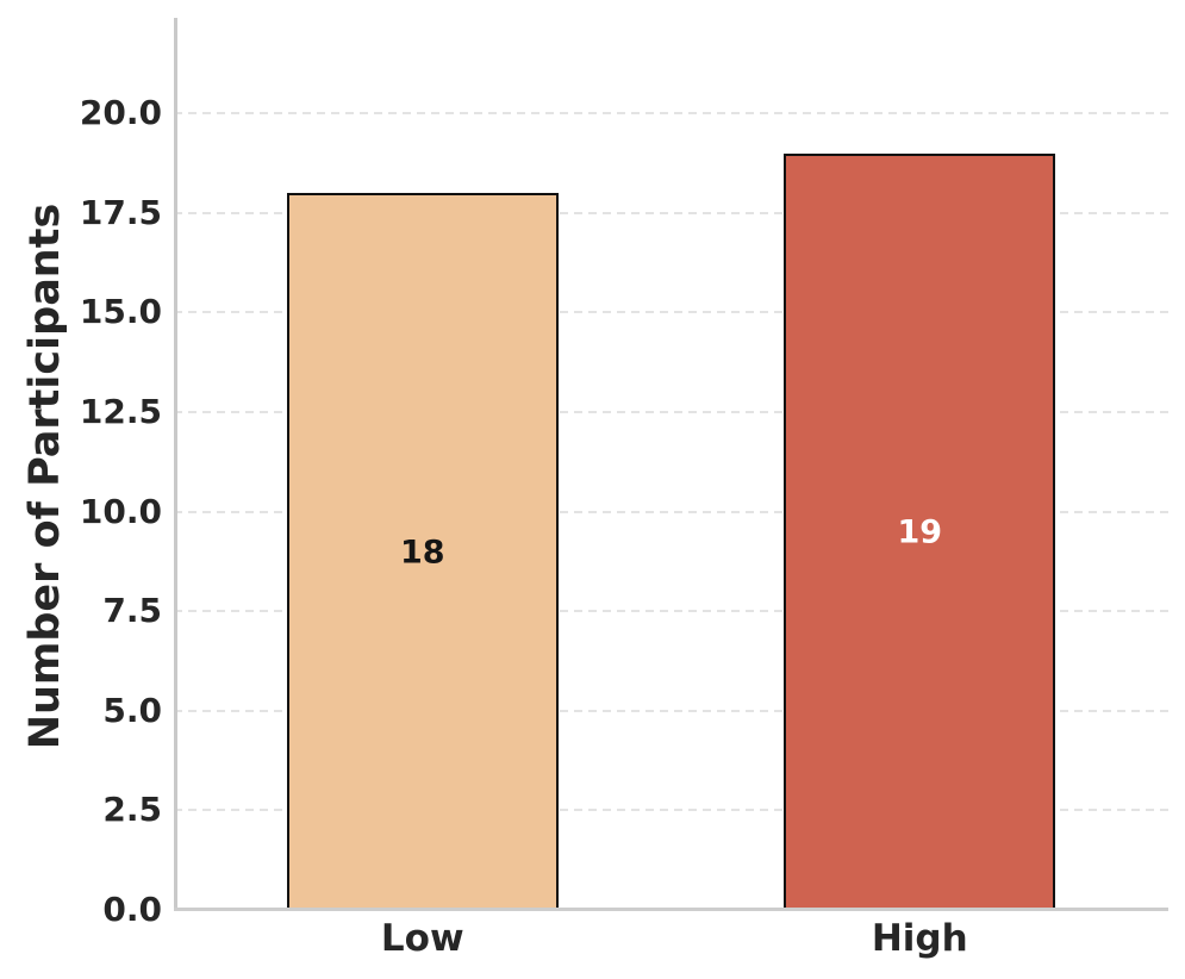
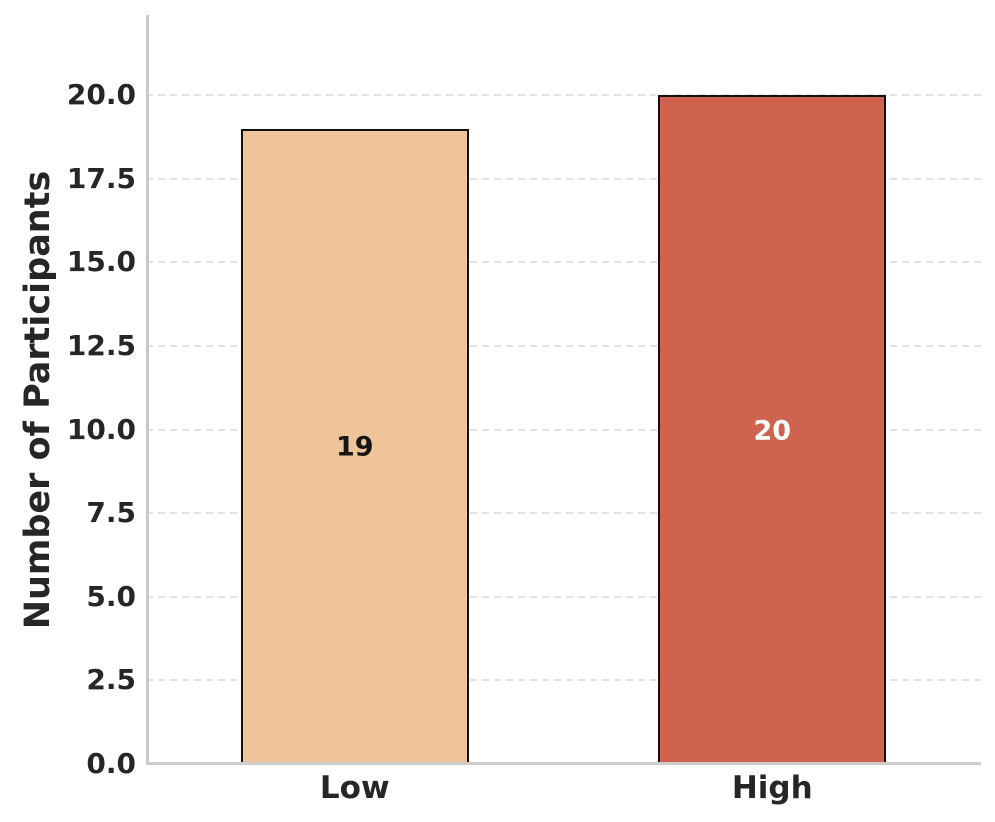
Low: 18 -> 19
High: 19 -> 20
